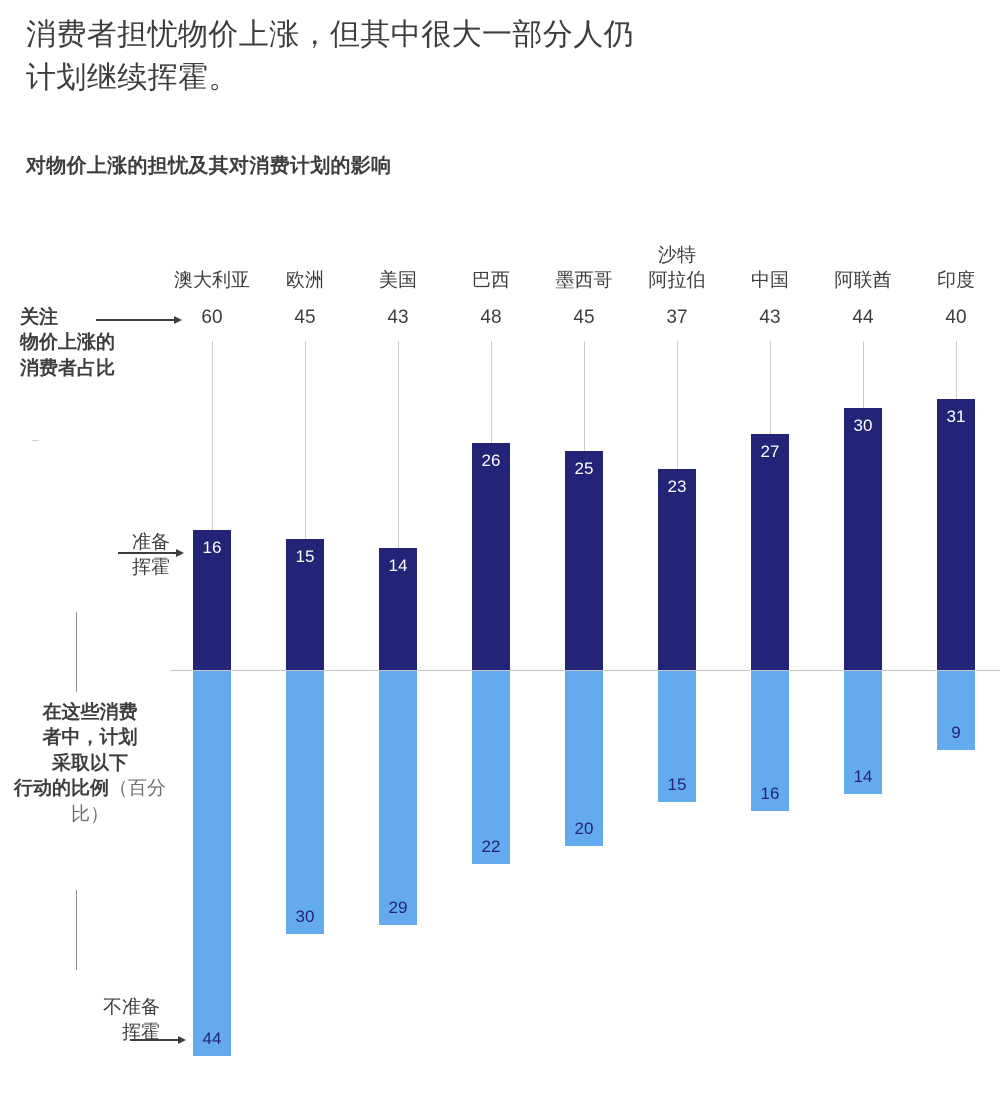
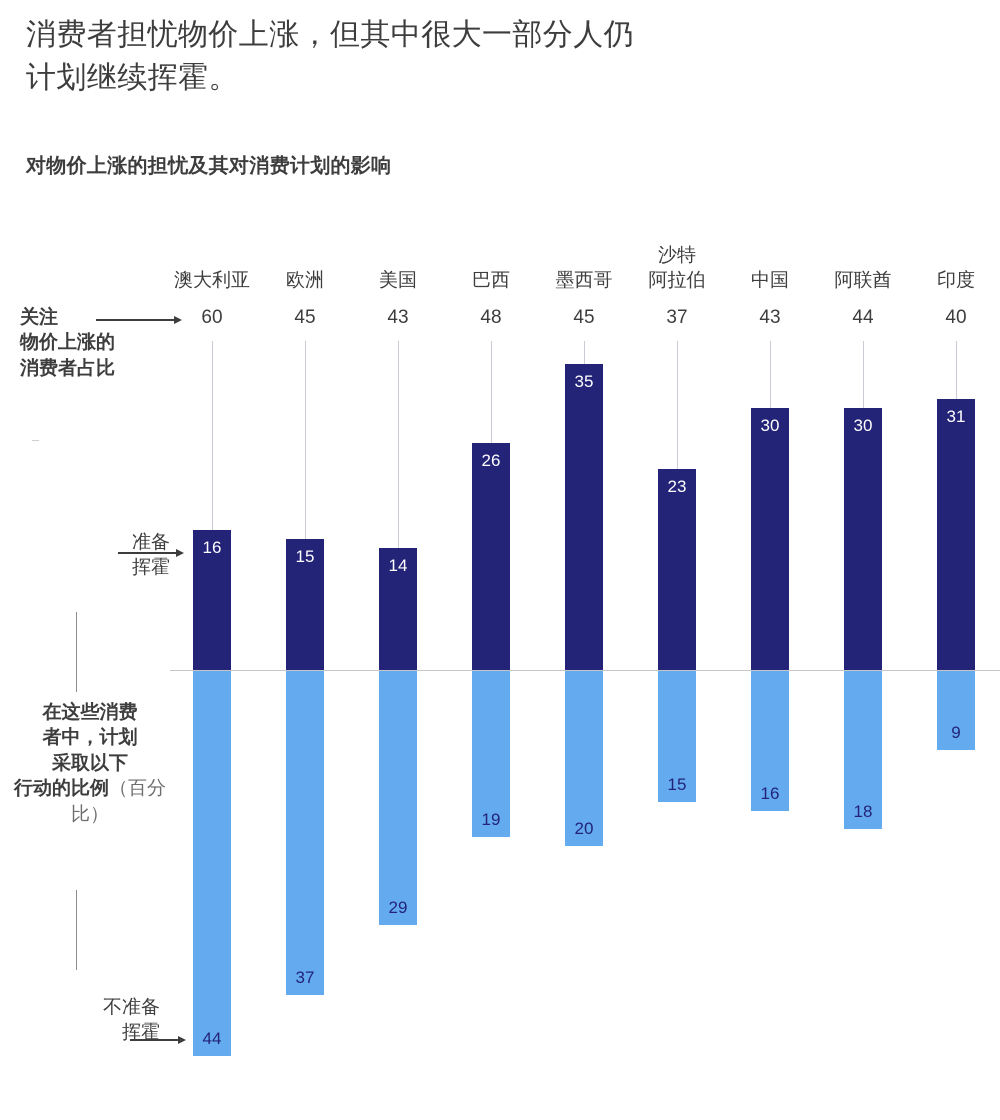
不准备挥霍/欧洲: 30 -> 37
不准备挥霍/巴西: 22 -> 19
准备挥霍/墨西哥: 25 -> 35
准备挥霍/中国: 27 -> 30
不准备挥霍/阿联酋: 14 -> 18
